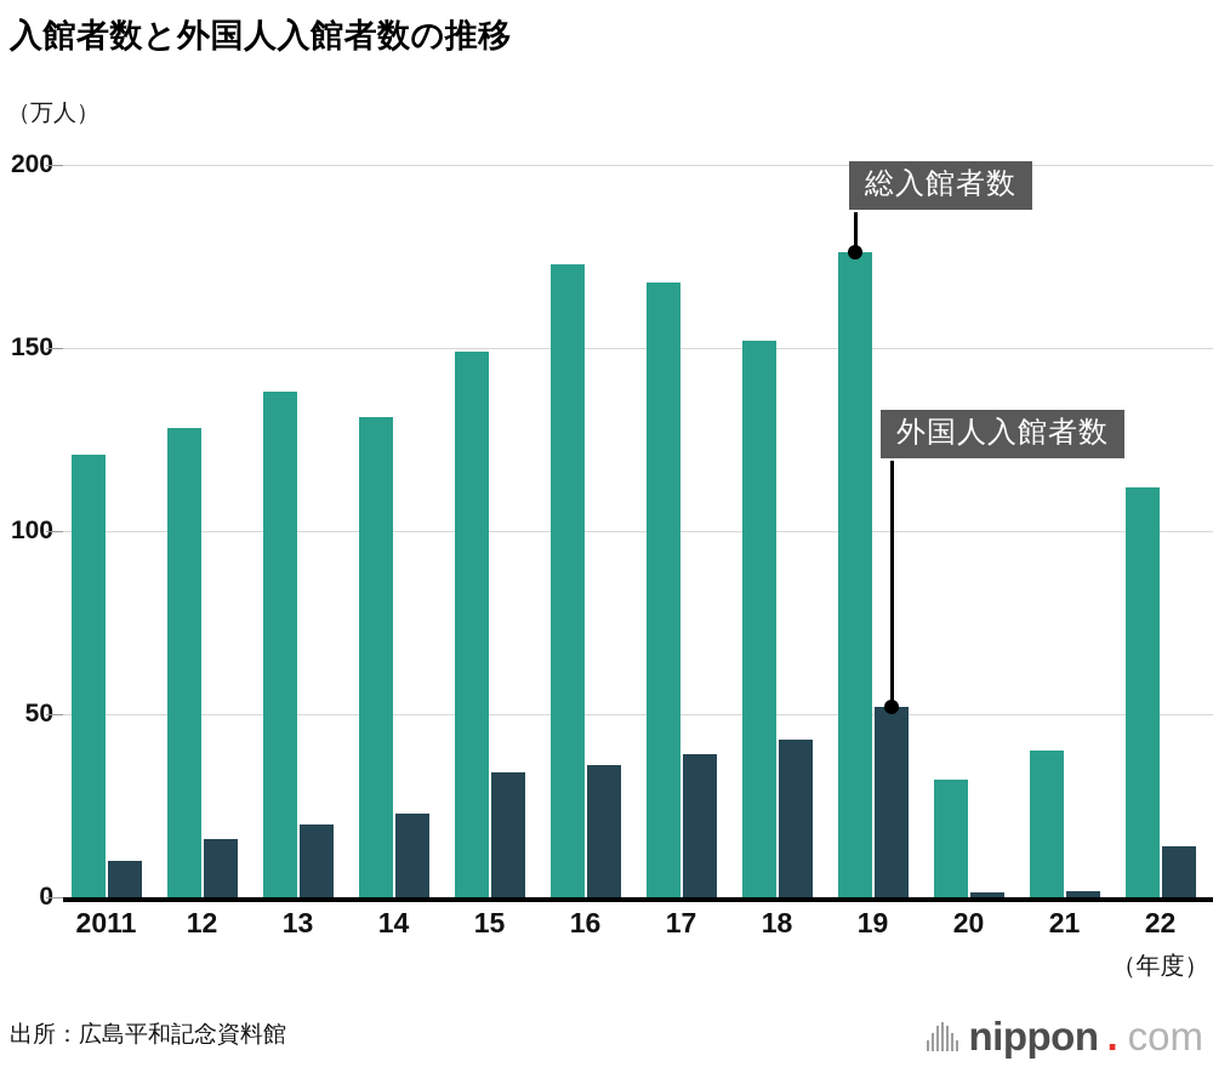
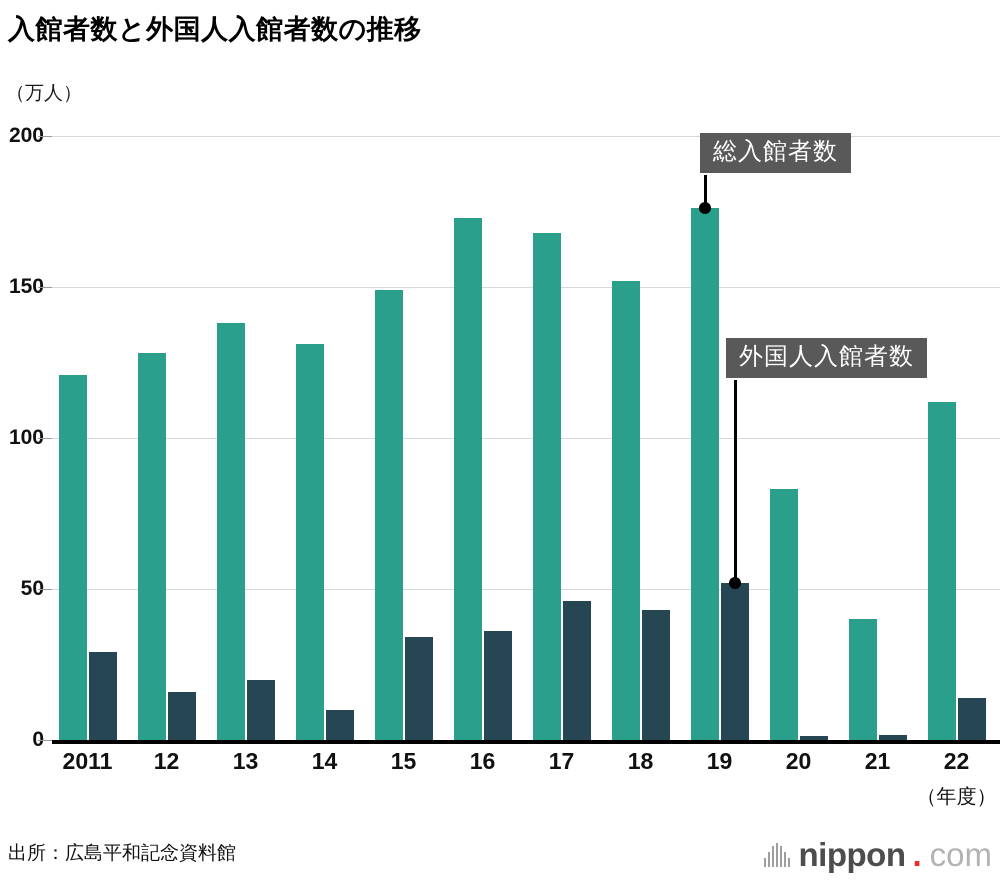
外国人入館者数/2011: 10 -> 29
外国人入館者数/14: 23 -> 10
外国人入館者数/17: 39 -> 46
総入館者数/20: 32 -> 83
